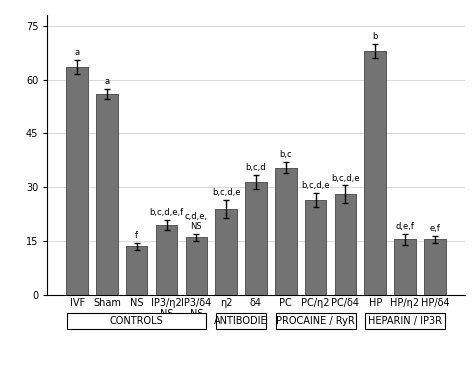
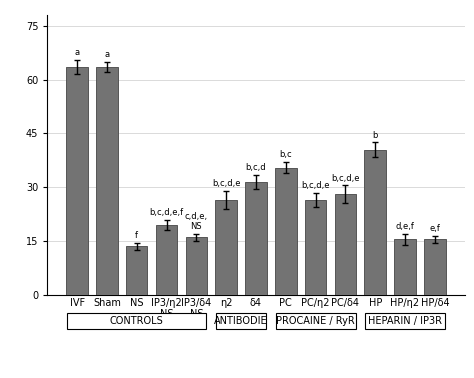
Sham: 56.0 -> 63.5
η2: 24.0 -> 26.5
HP: 68.0 -> 40.5
